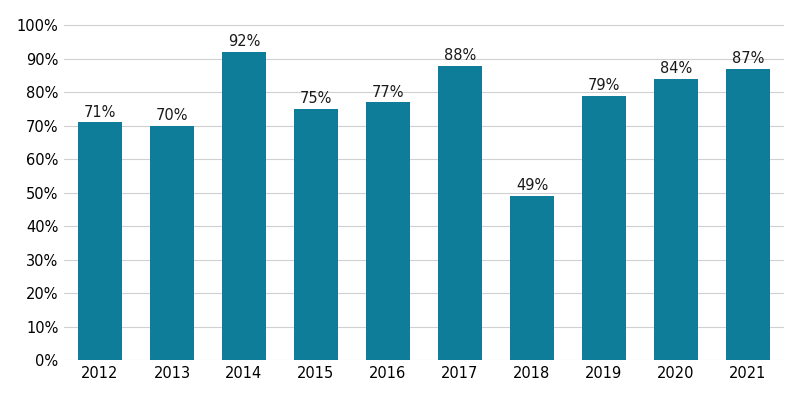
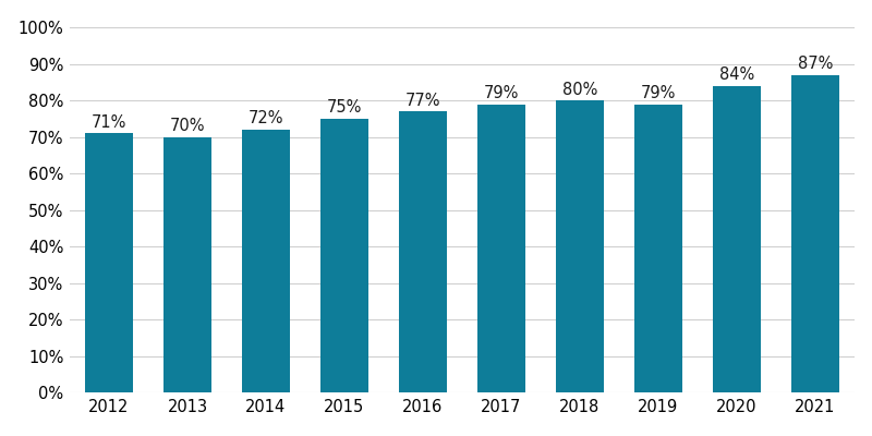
2014: 92% -> 72%
2017: 88% -> 79%
2018: 49% -> 80%
